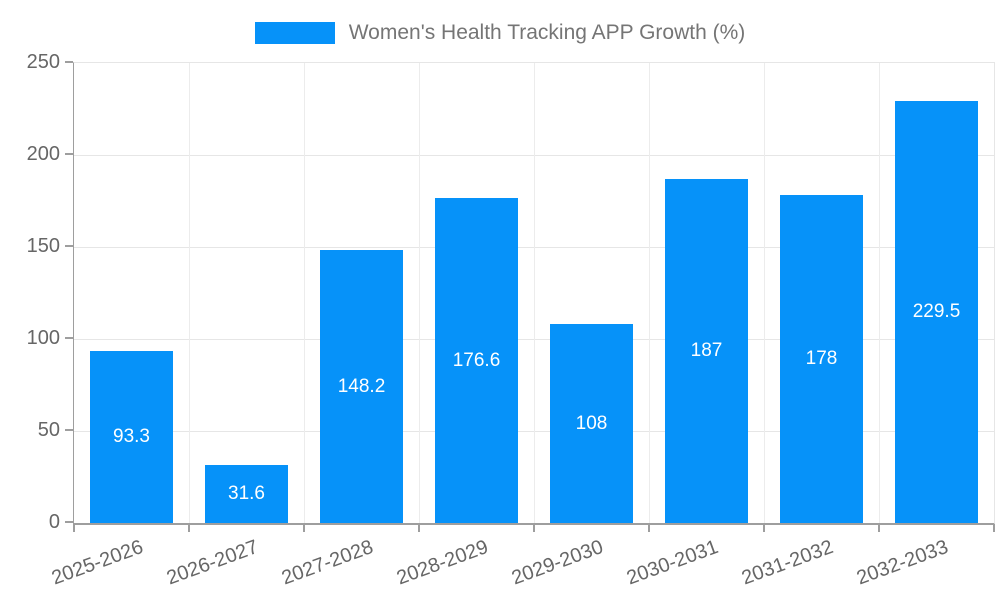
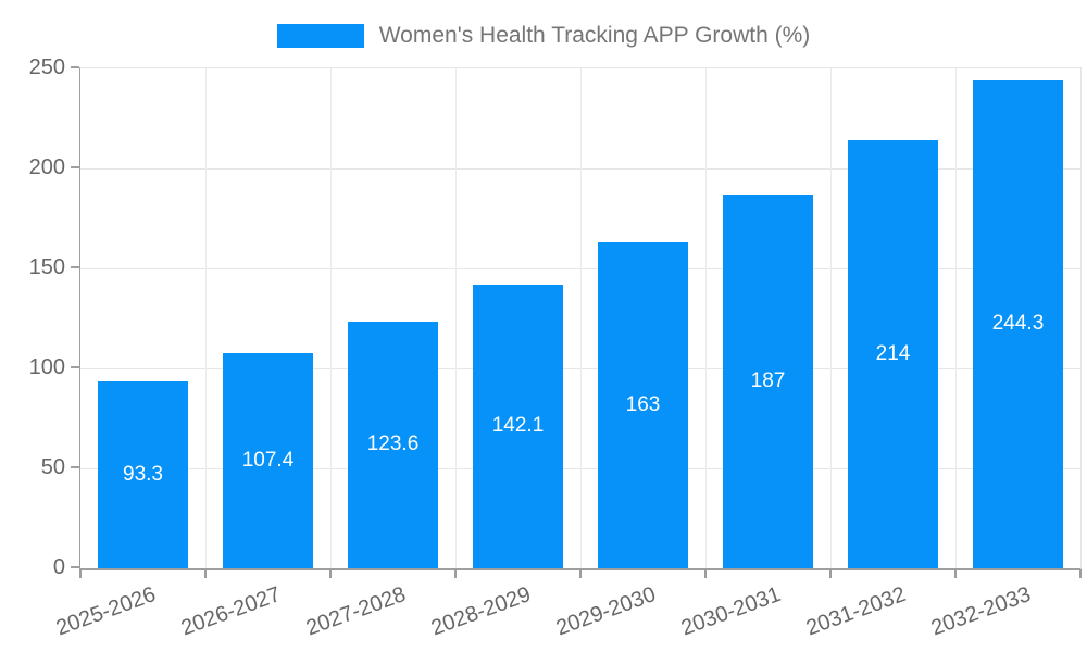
2026-2027: 31.6 -> 107.4
2027-2028: 148.2 -> 123.6
2028-2029: 176.6 -> 142.1
2029-2030: 108 -> 163
2031-2032: 178 -> 214
2032-2033: 229.5 -> 244.3
